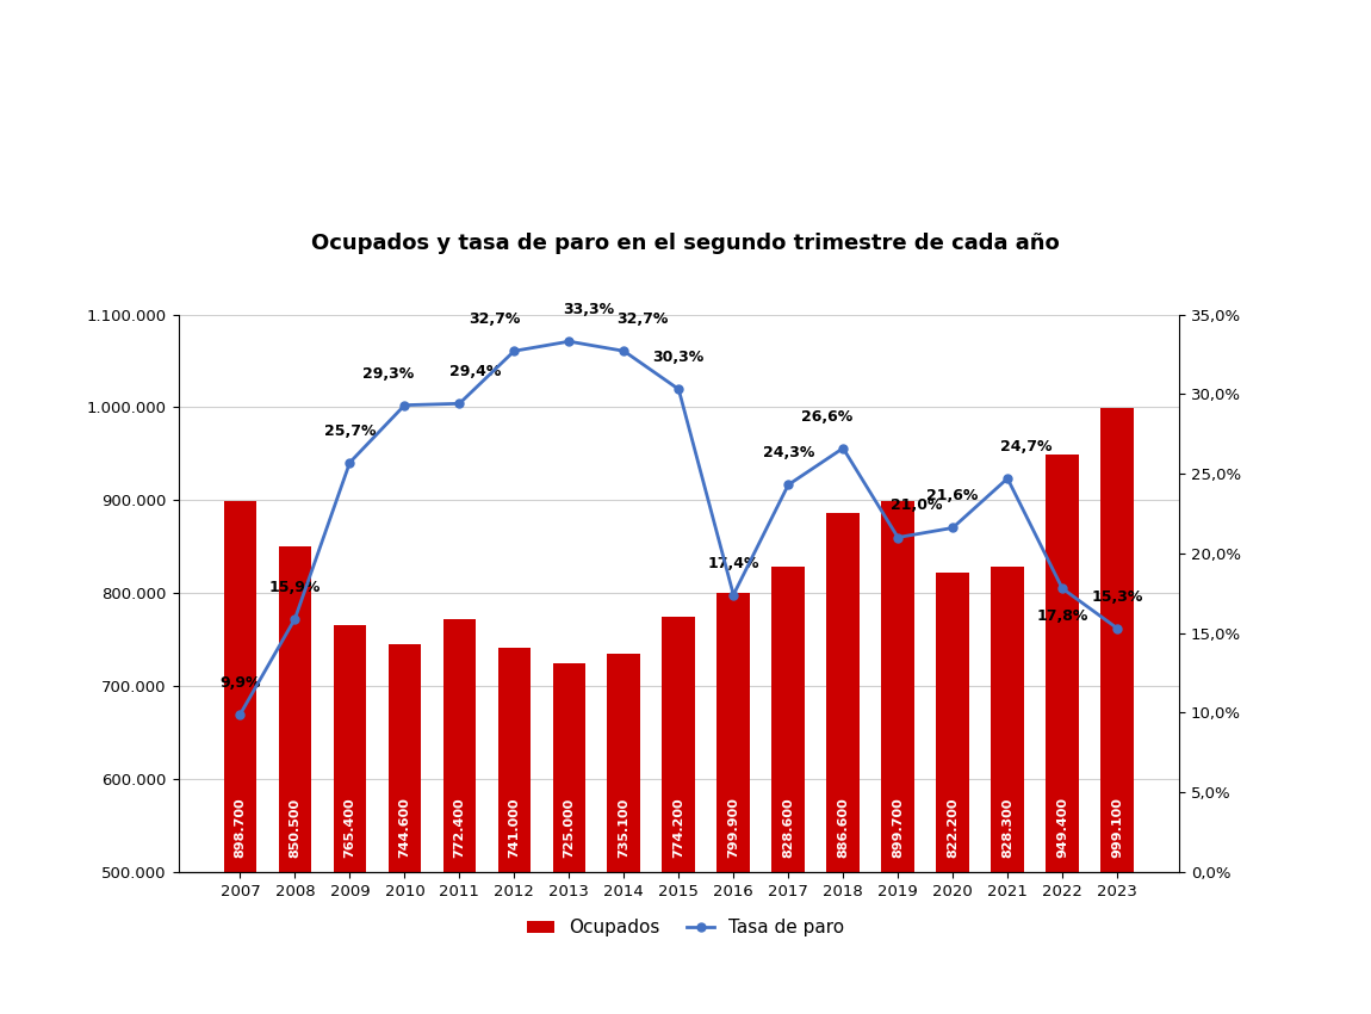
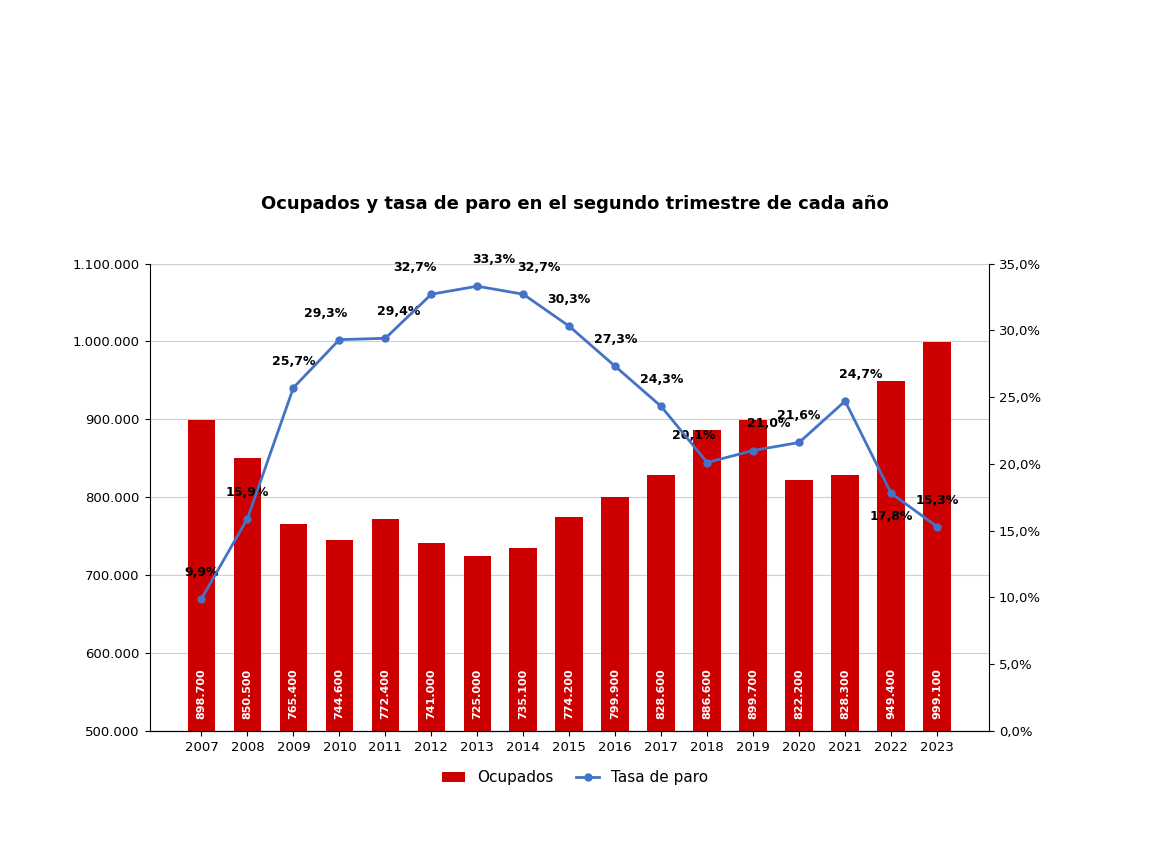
Tasa de paro/2016: 17,4% -> 27,3%
Tasa de paro/2018: 26,6% -> 20,1%
